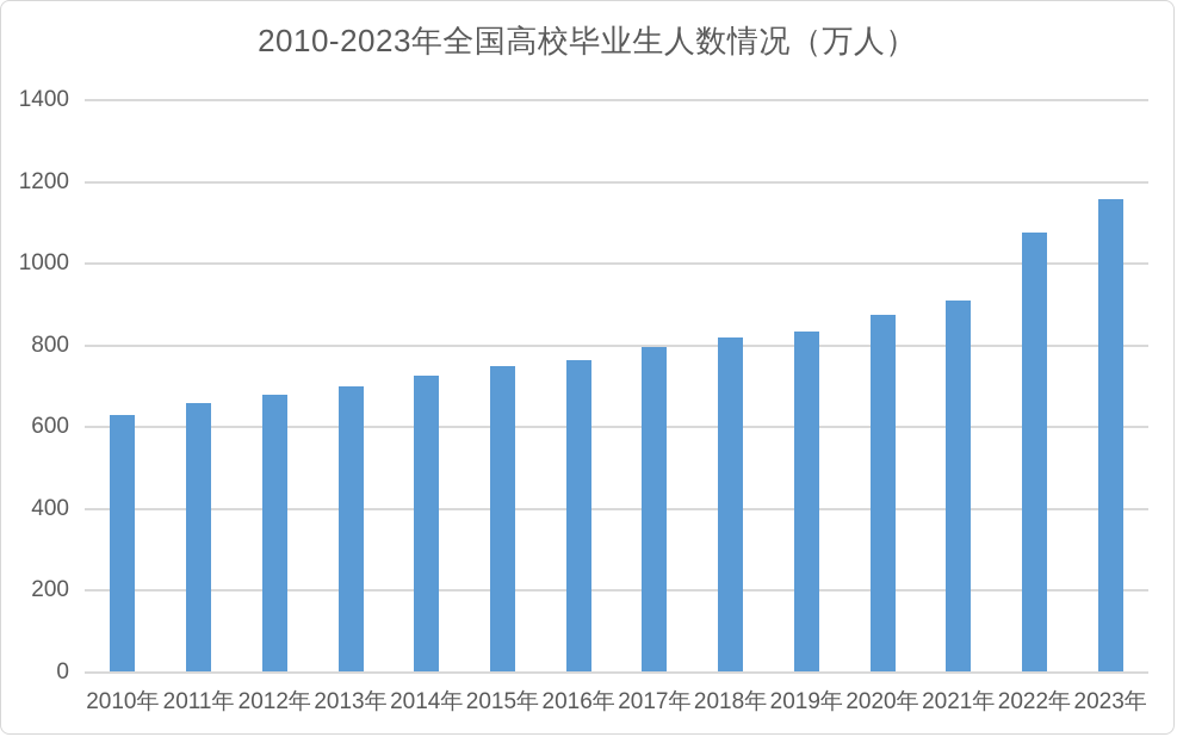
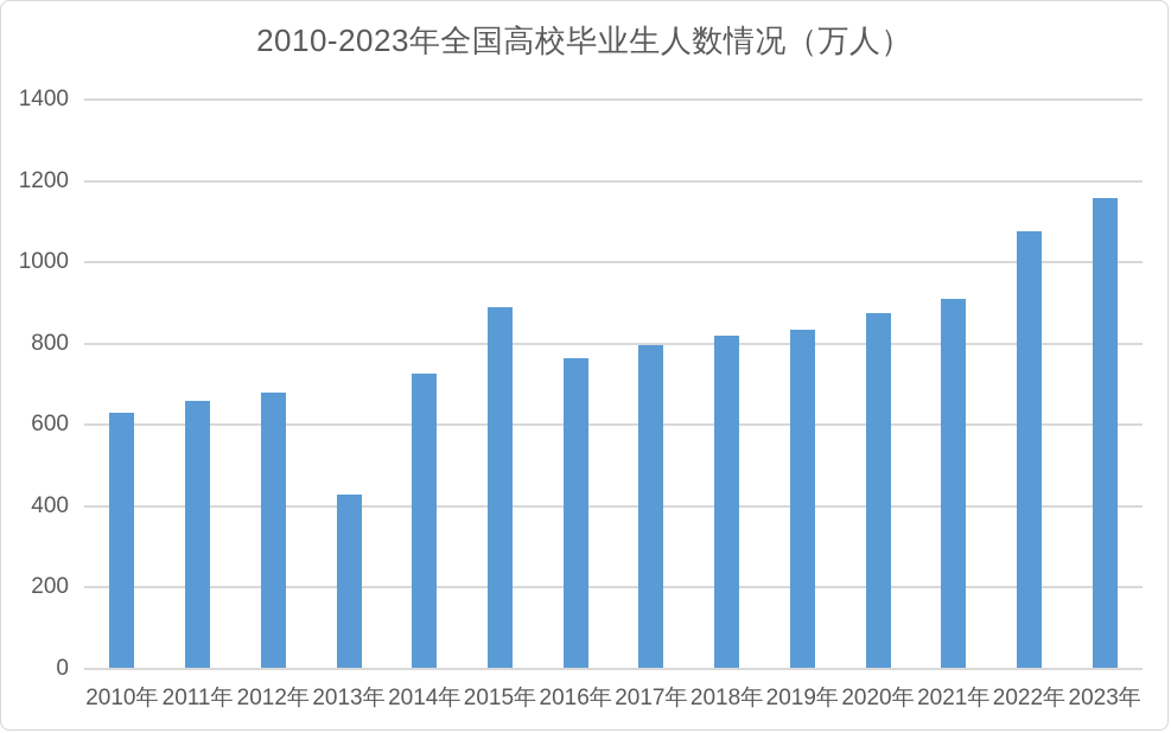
2013年: 700 -> 430
2015年: 750 -> 890
